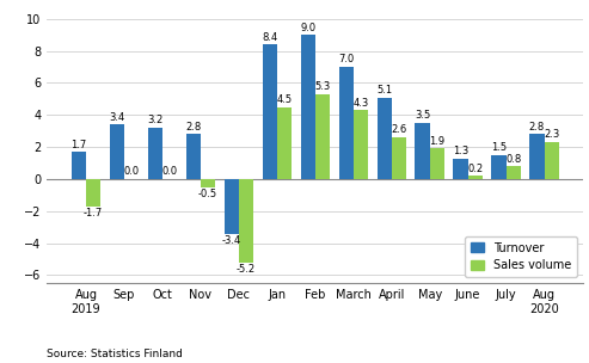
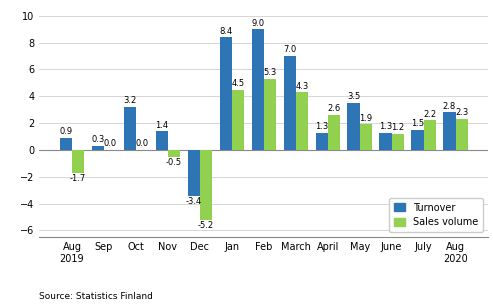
Turnover/Aug 2019: 1.7 -> 0.9
Turnover/Sep: 3.4 -> 0.3
Turnover/Nov: 2.8 -> 1.4
Turnover/April: 5.1 -> 1.3
Sales volume/June: 0.2 -> 1.2
Sales volume/July: 0.8 -> 2.2
